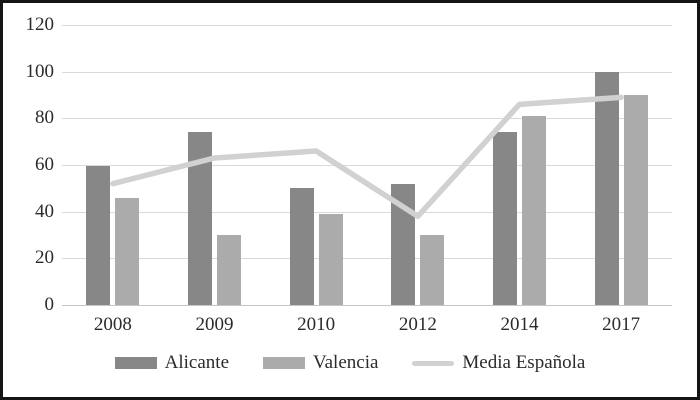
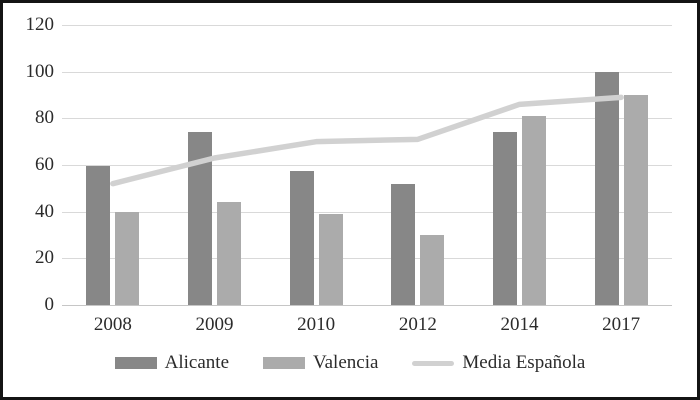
Valencia/2008: 46 -> 40
Valencia/2009: 30 -> 44
Alicante/2010: 50 -> 58
Media Española/2010: 66 -> 70
Media Española/2012: 38 -> 71
